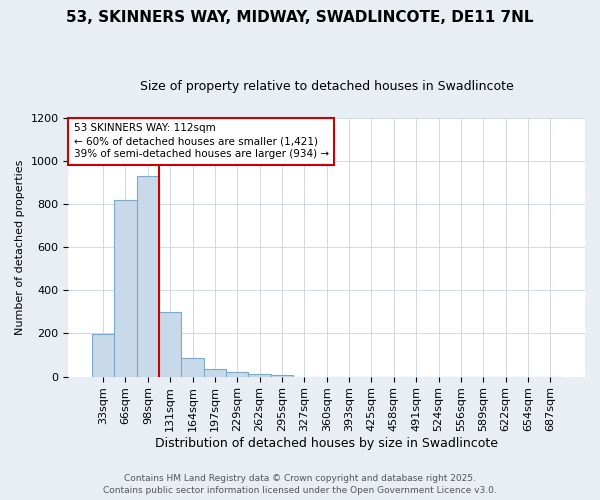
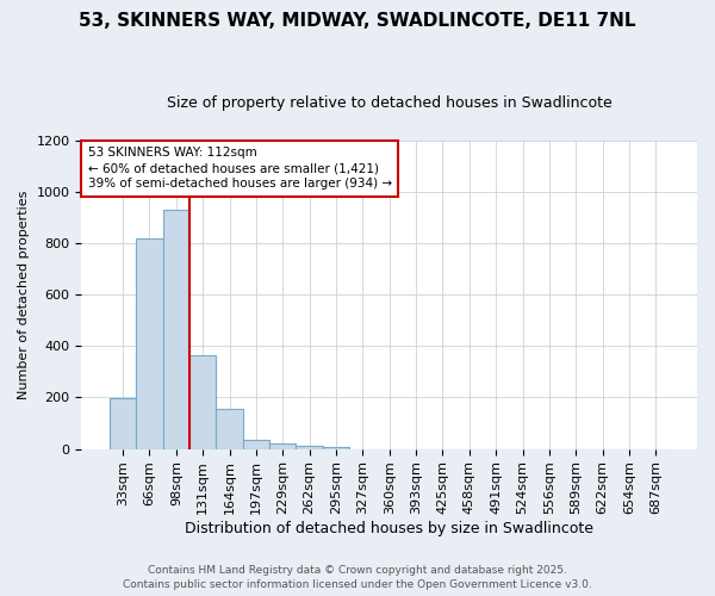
131sqm: 298 -> 365
164sqm: 85 -> 155
